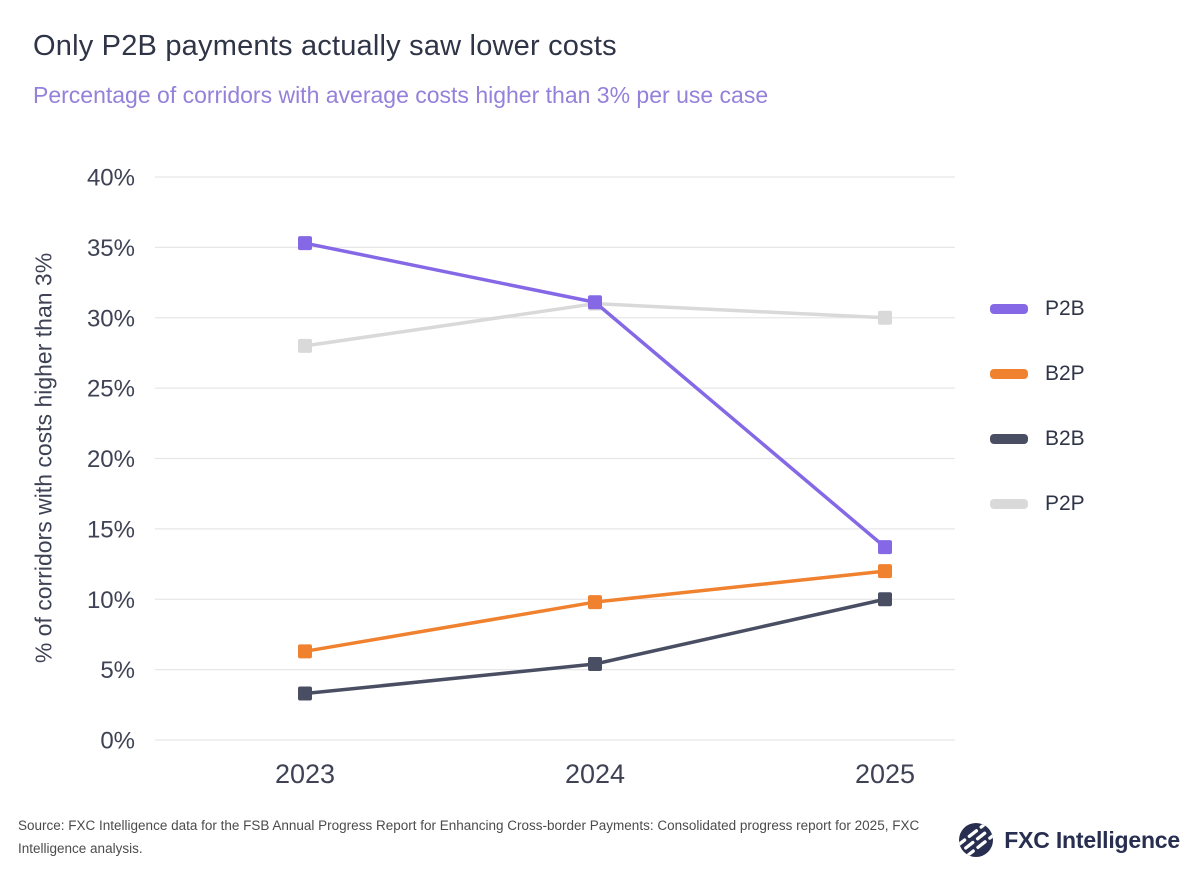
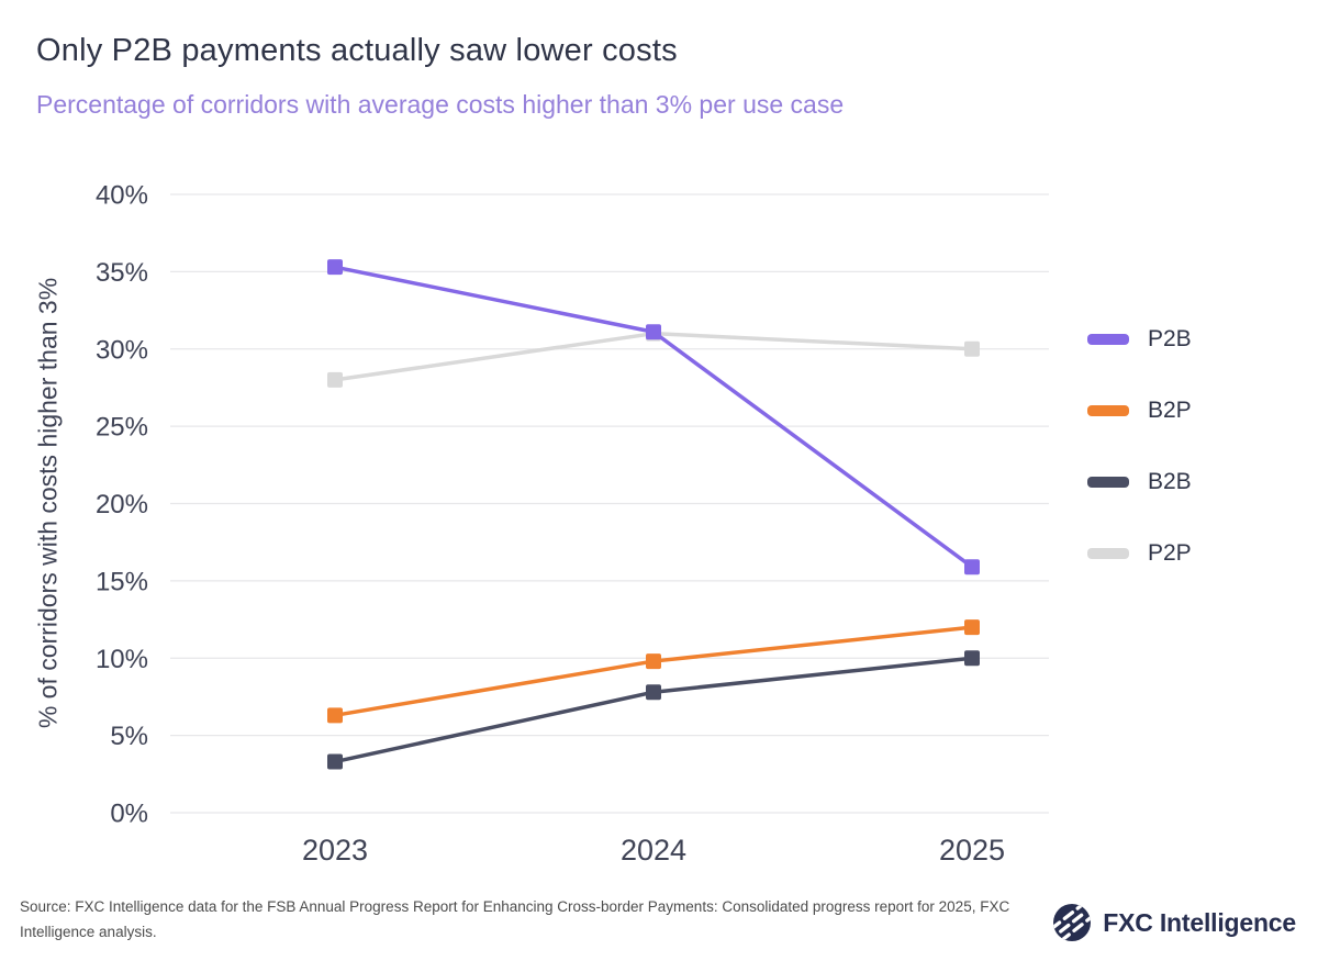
B2B/2024: 5.4% -> 7.8%
P2B/2025: 13.7% -> 15.9%
